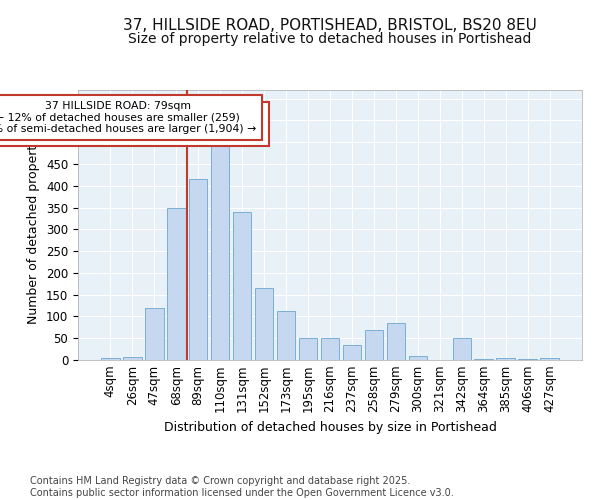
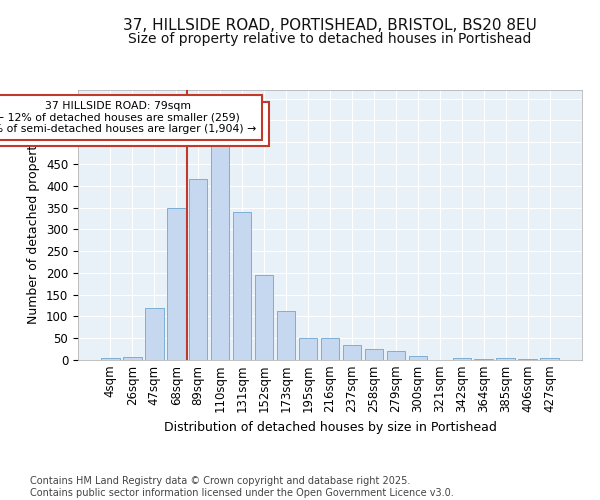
152sqm: 165 -> 195
258sqm: 70 -> 25
279sqm: 85 -> 20
342sqm: 50 -> 5
